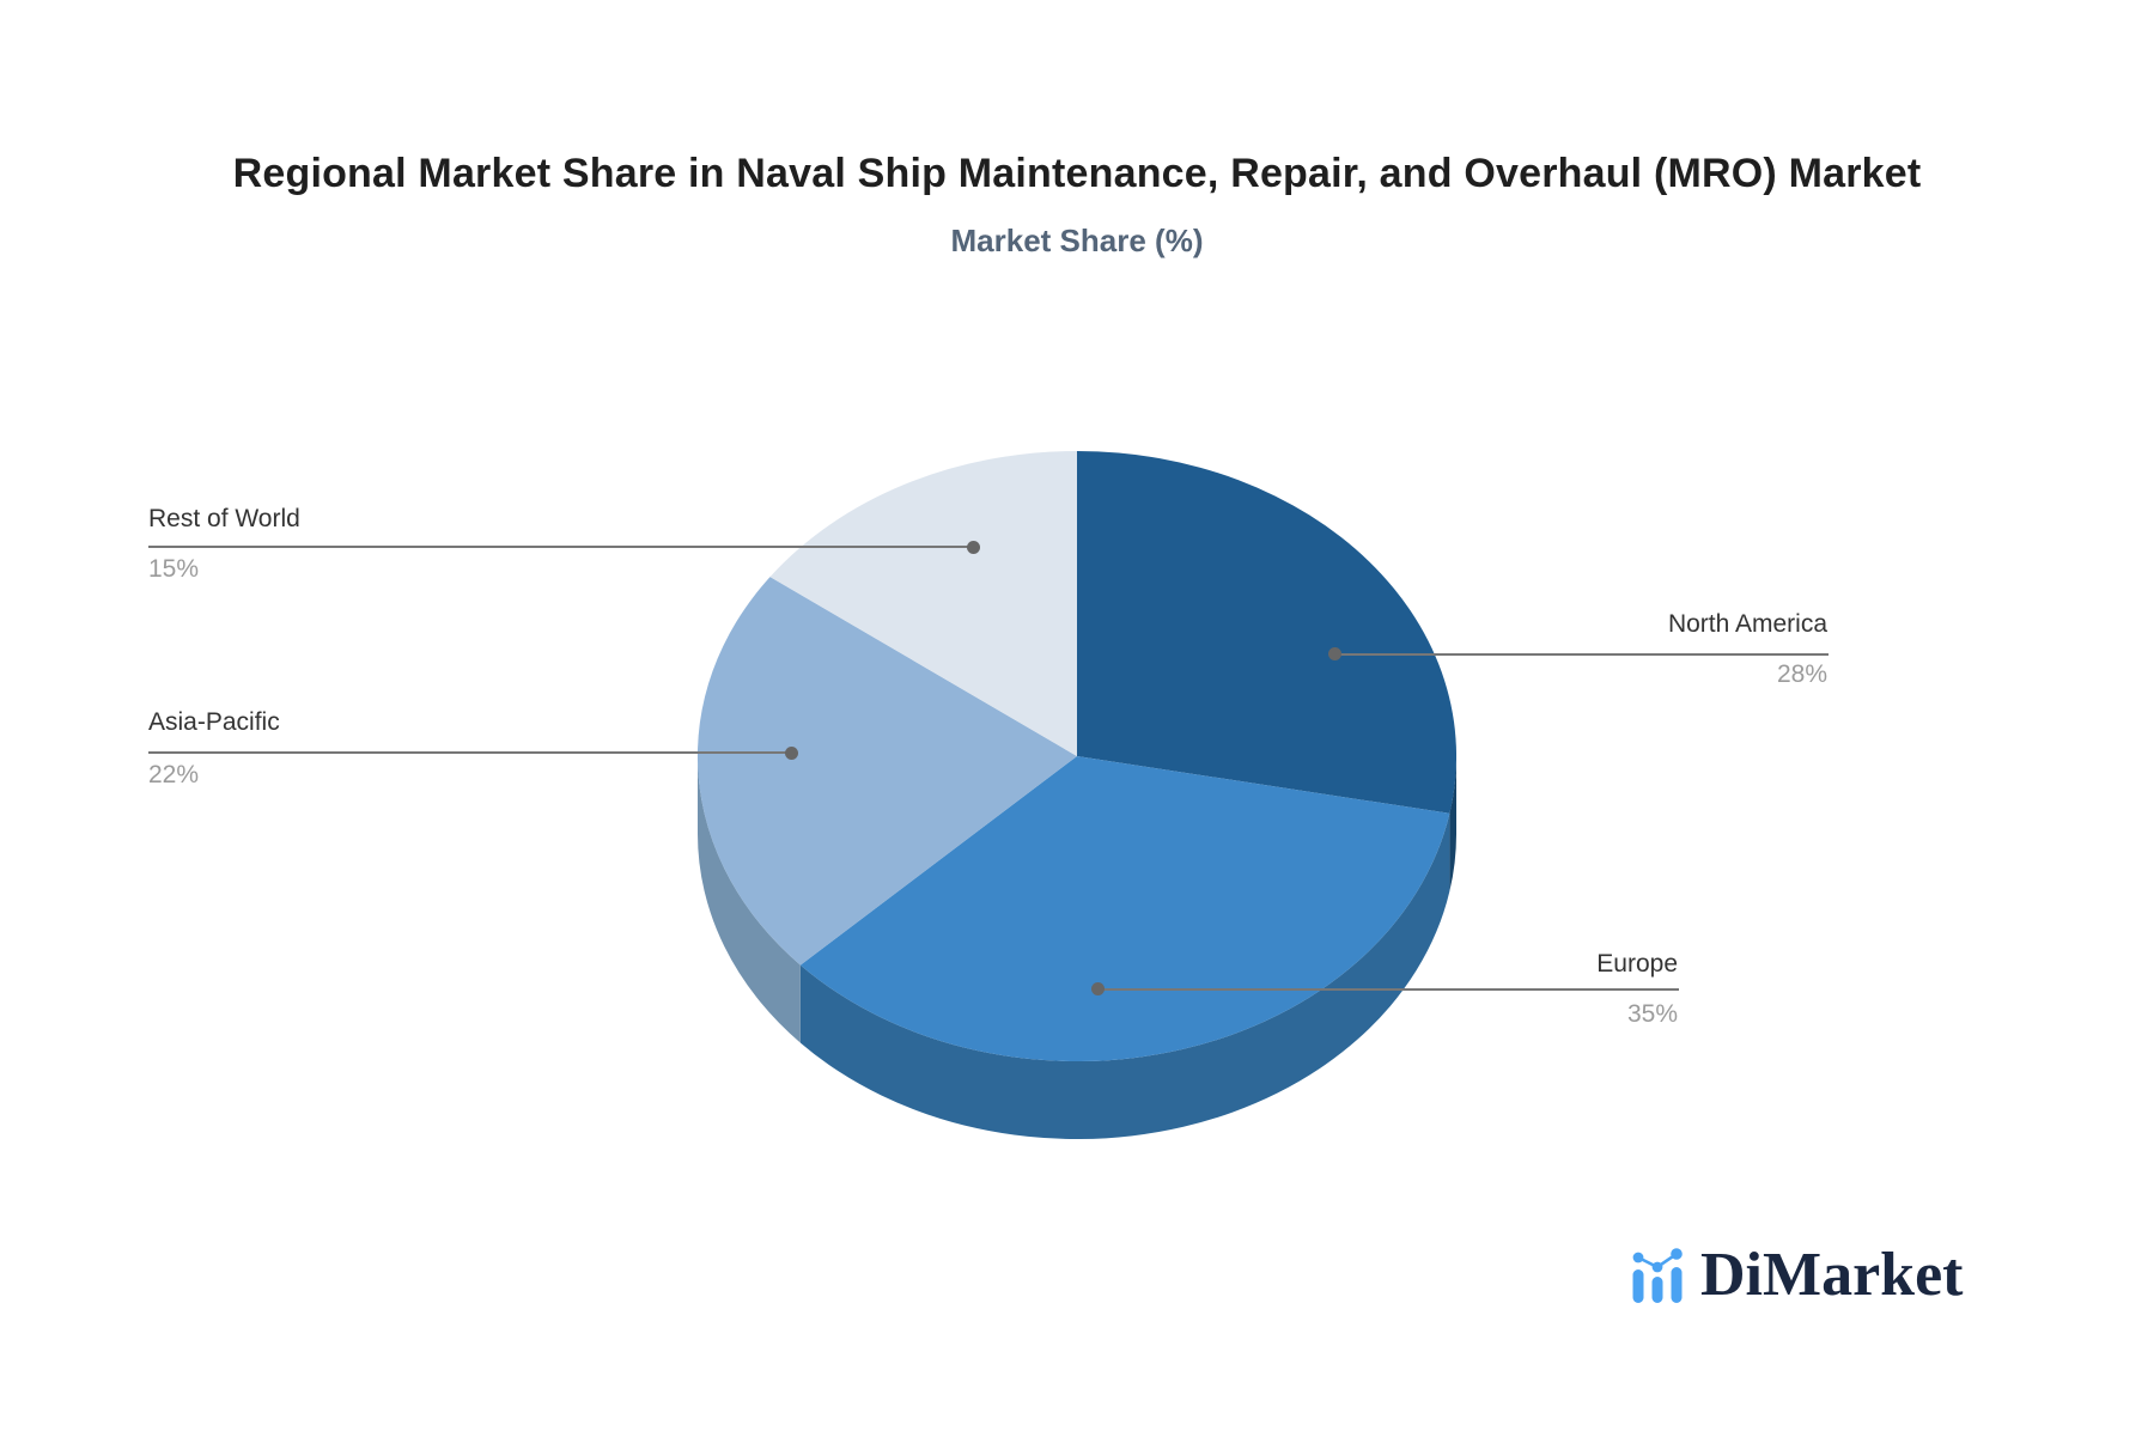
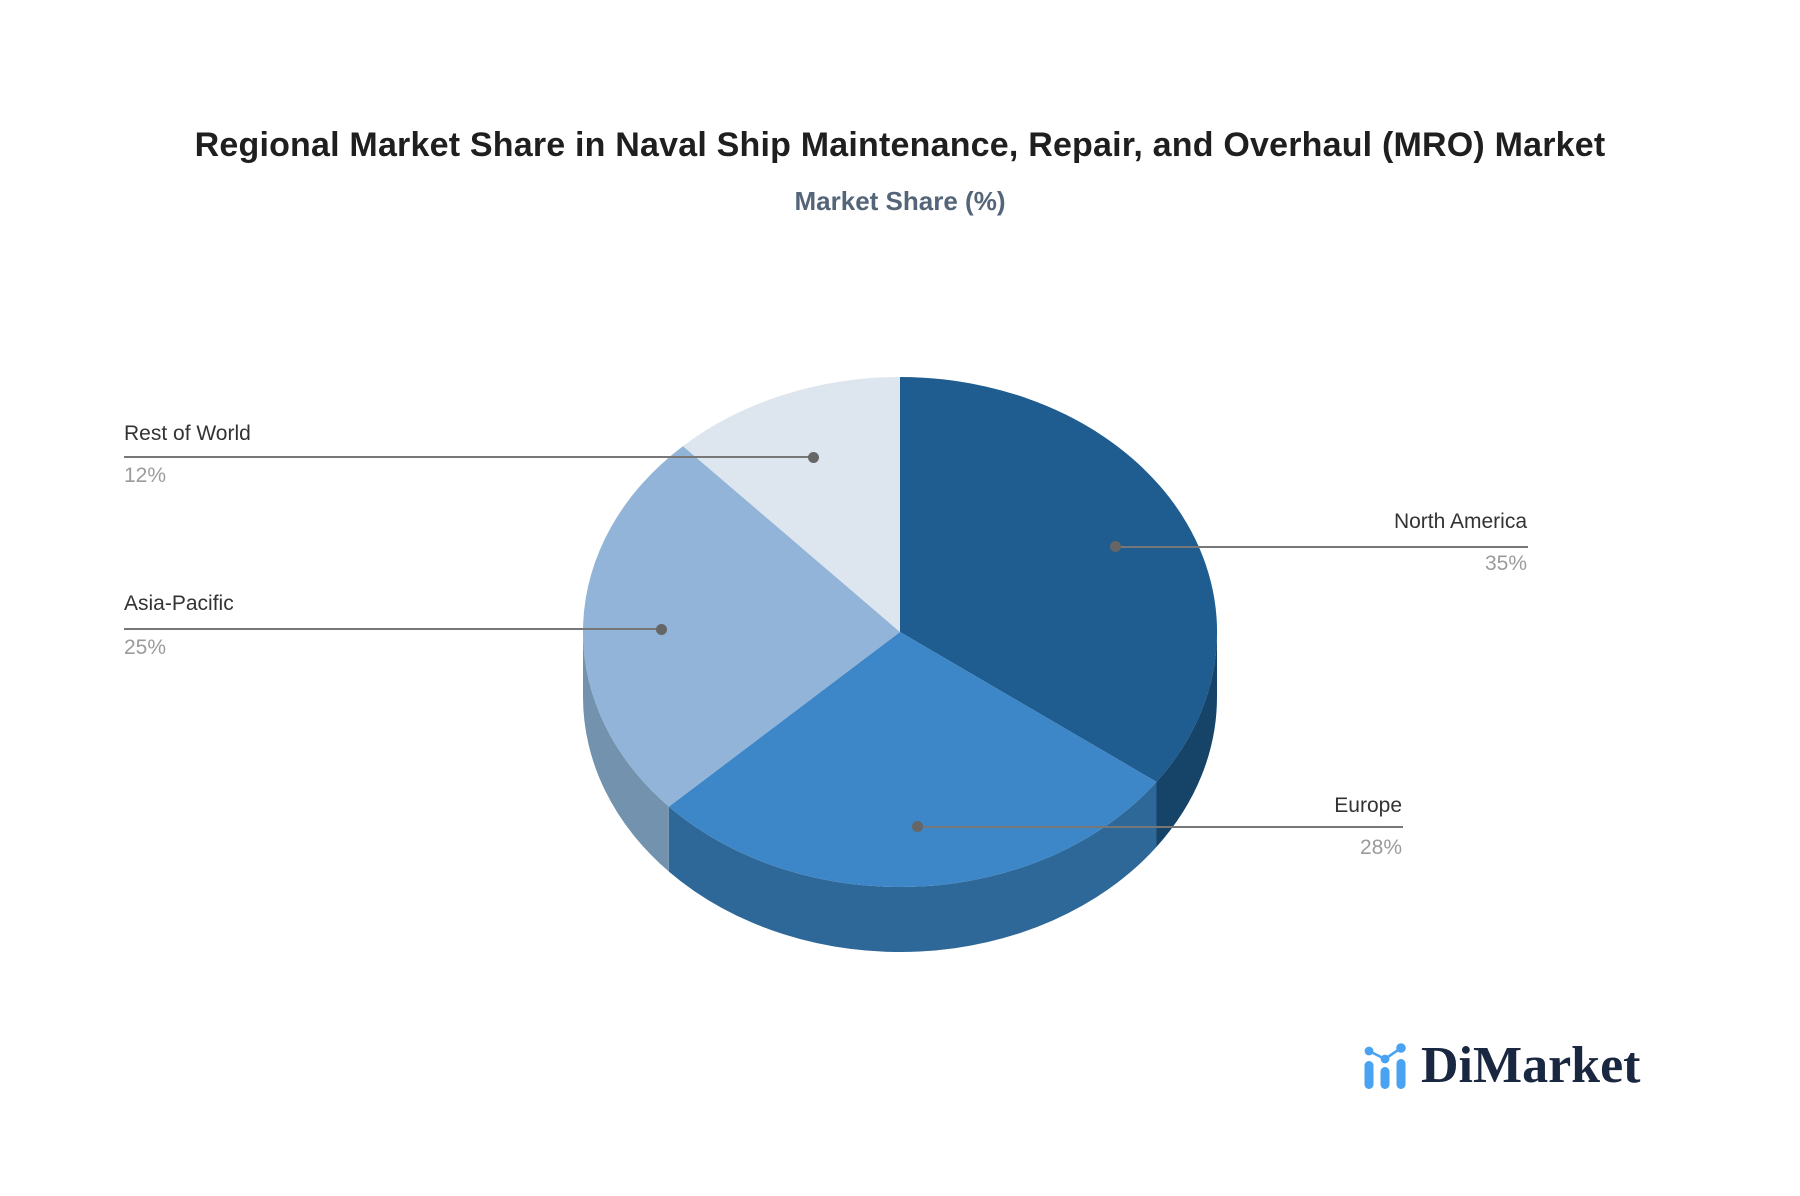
North America: 28% -> 35%
Europe: 35% -> 28%
Asia-Pacific: 22% -> 25%
Rest of World: 15% -> 12%
